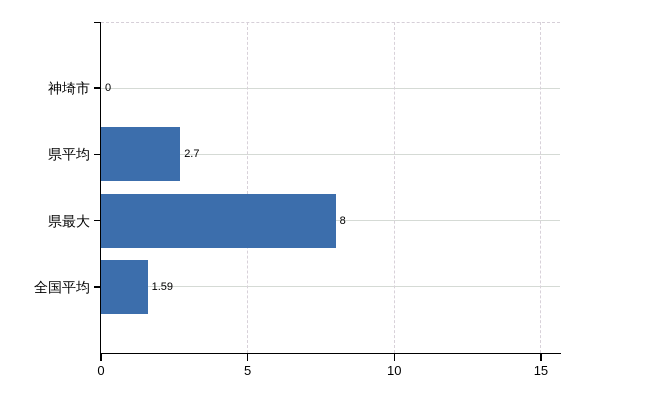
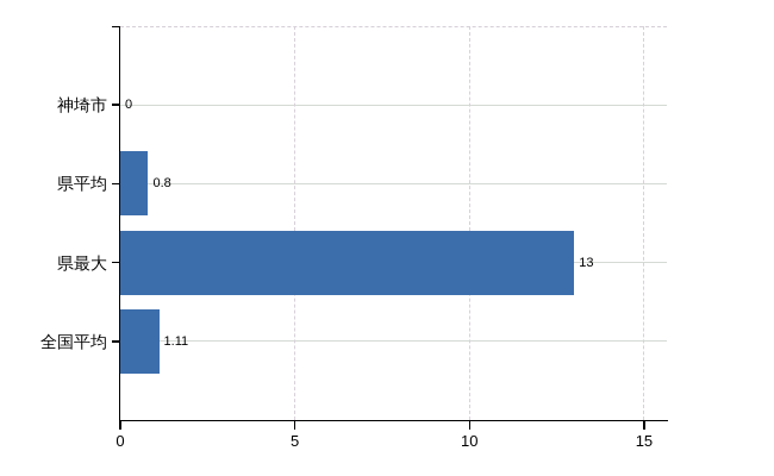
県平均: 2.7 -> 0.8
県最大: 8 -> 13
全国平均: 1.59 -> 1.11
